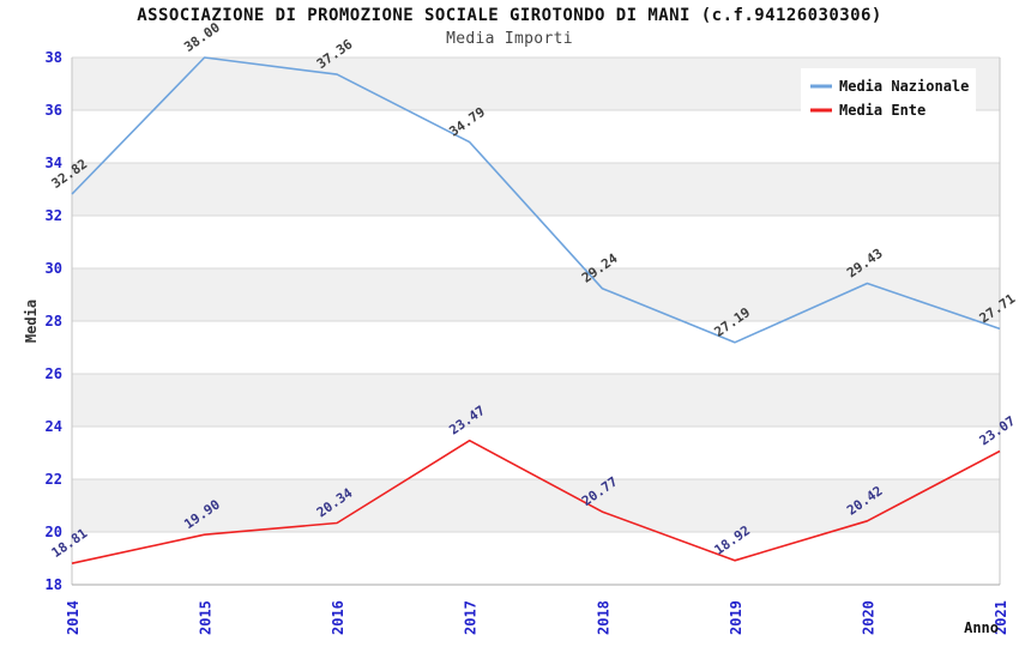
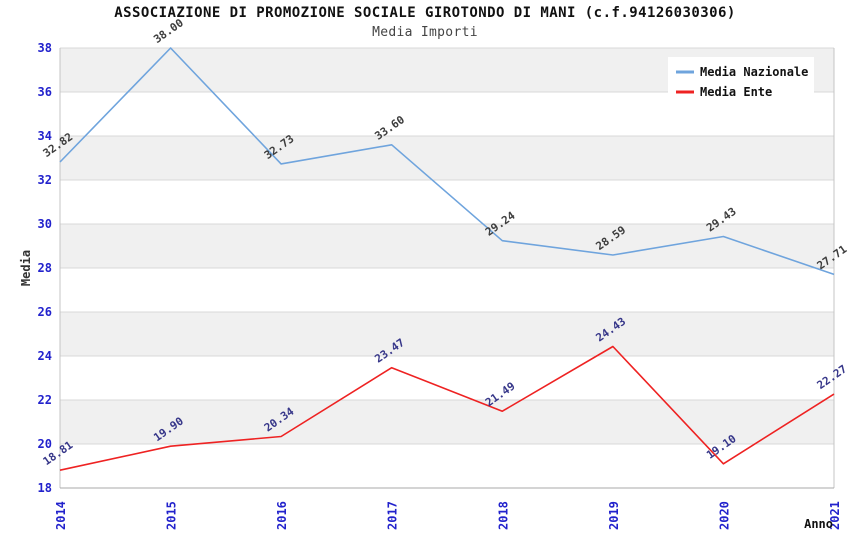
Media Nazionale/2016: 37.36 -> 32.73
Media Nazionale/2017: 34.79 -> 33.60
Media Ente/2018: 20.77 -> 21.49
Media Nazionale/2019: 27.19 -> 28.59
Media Ente/2019: 18.92 -> 24.43
Media Ente/2020: 20.42 -> 19.10
Media Ente/2021: 23.07 -> 22.27
